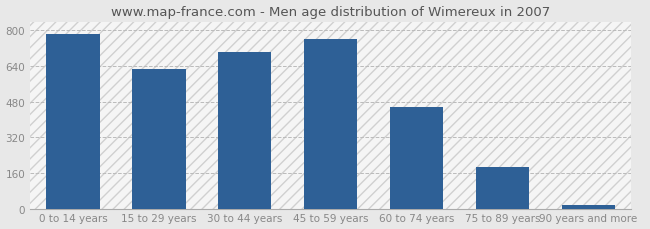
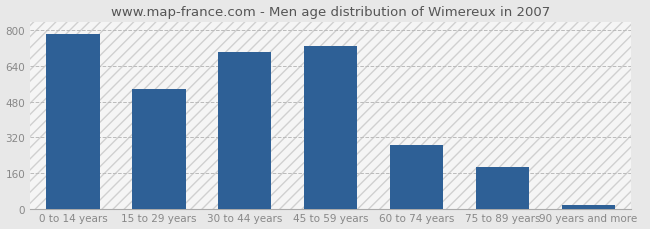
15 to 29 years: 625 -> 535
45 to 59 years: 760 -> 730
60 to 74 years: 455 -> 285
